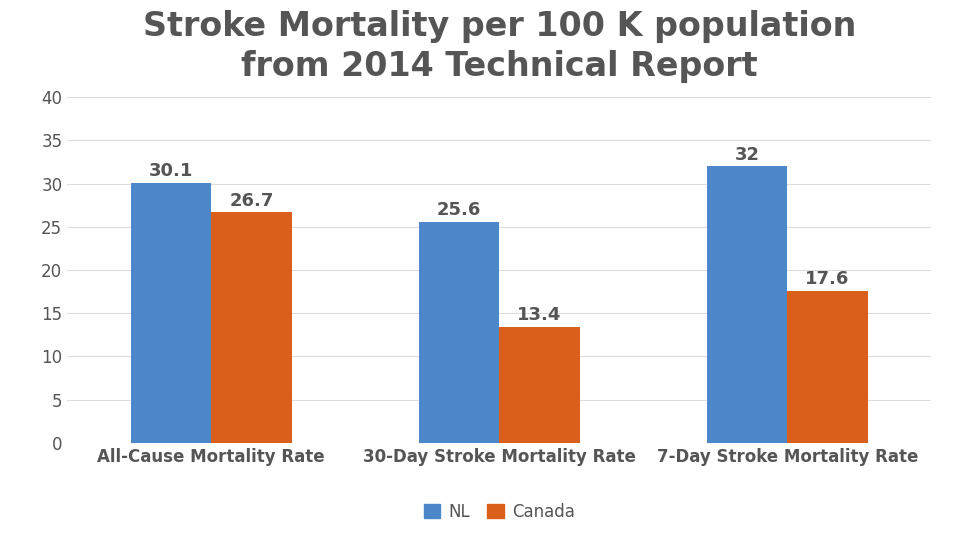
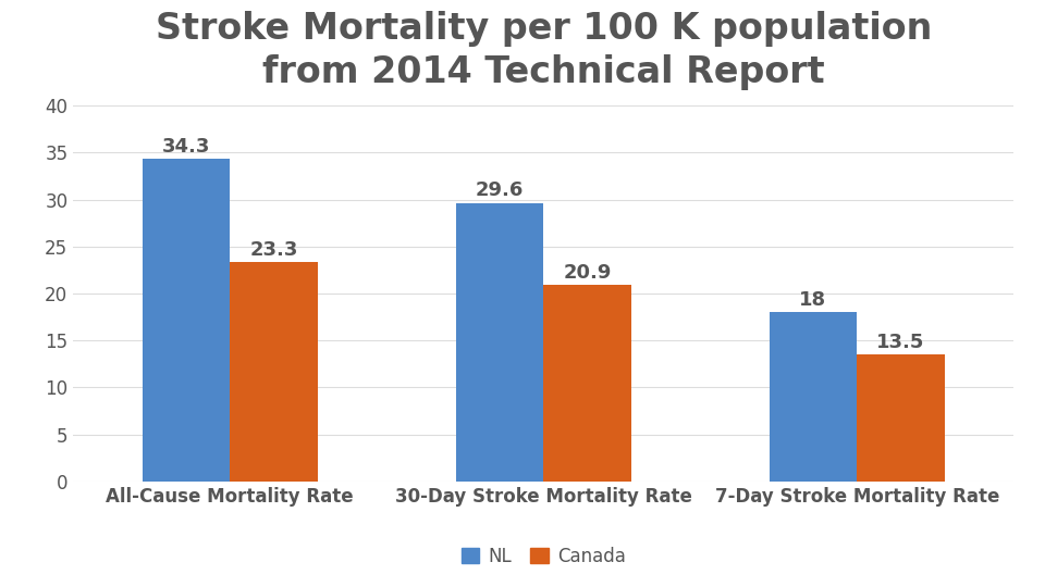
NL/All-Cause Mortality Rate: 30.1 -> 34.3
Canada/All-Cause Mortality Rate: 26.7 -> 23.3
NL/30-Day Stroke Mortality Rate: 25.6 -> 29.6
Canada/30-Day Stroke Mortality Rate: 13.4 -> 20.9
NL/7-Day Stroke Mortality Rate: 32 -> 18
Canada/7-Day Stroke Mortality Rate: 17.6 -> 13.5
